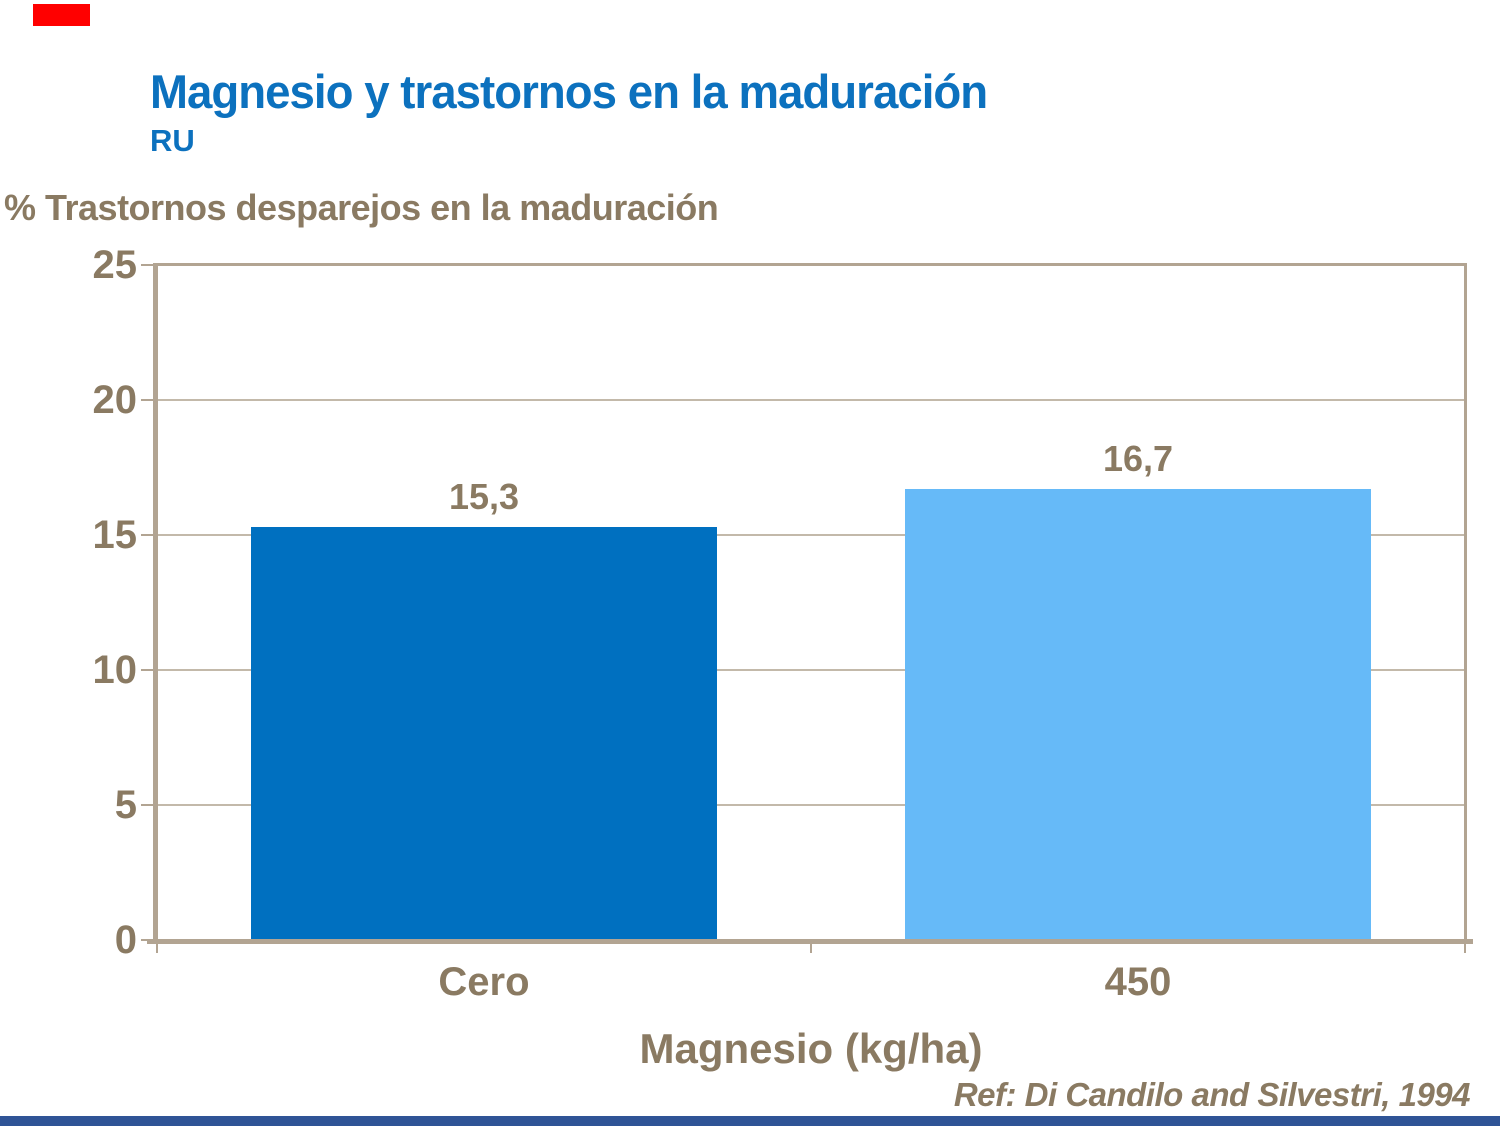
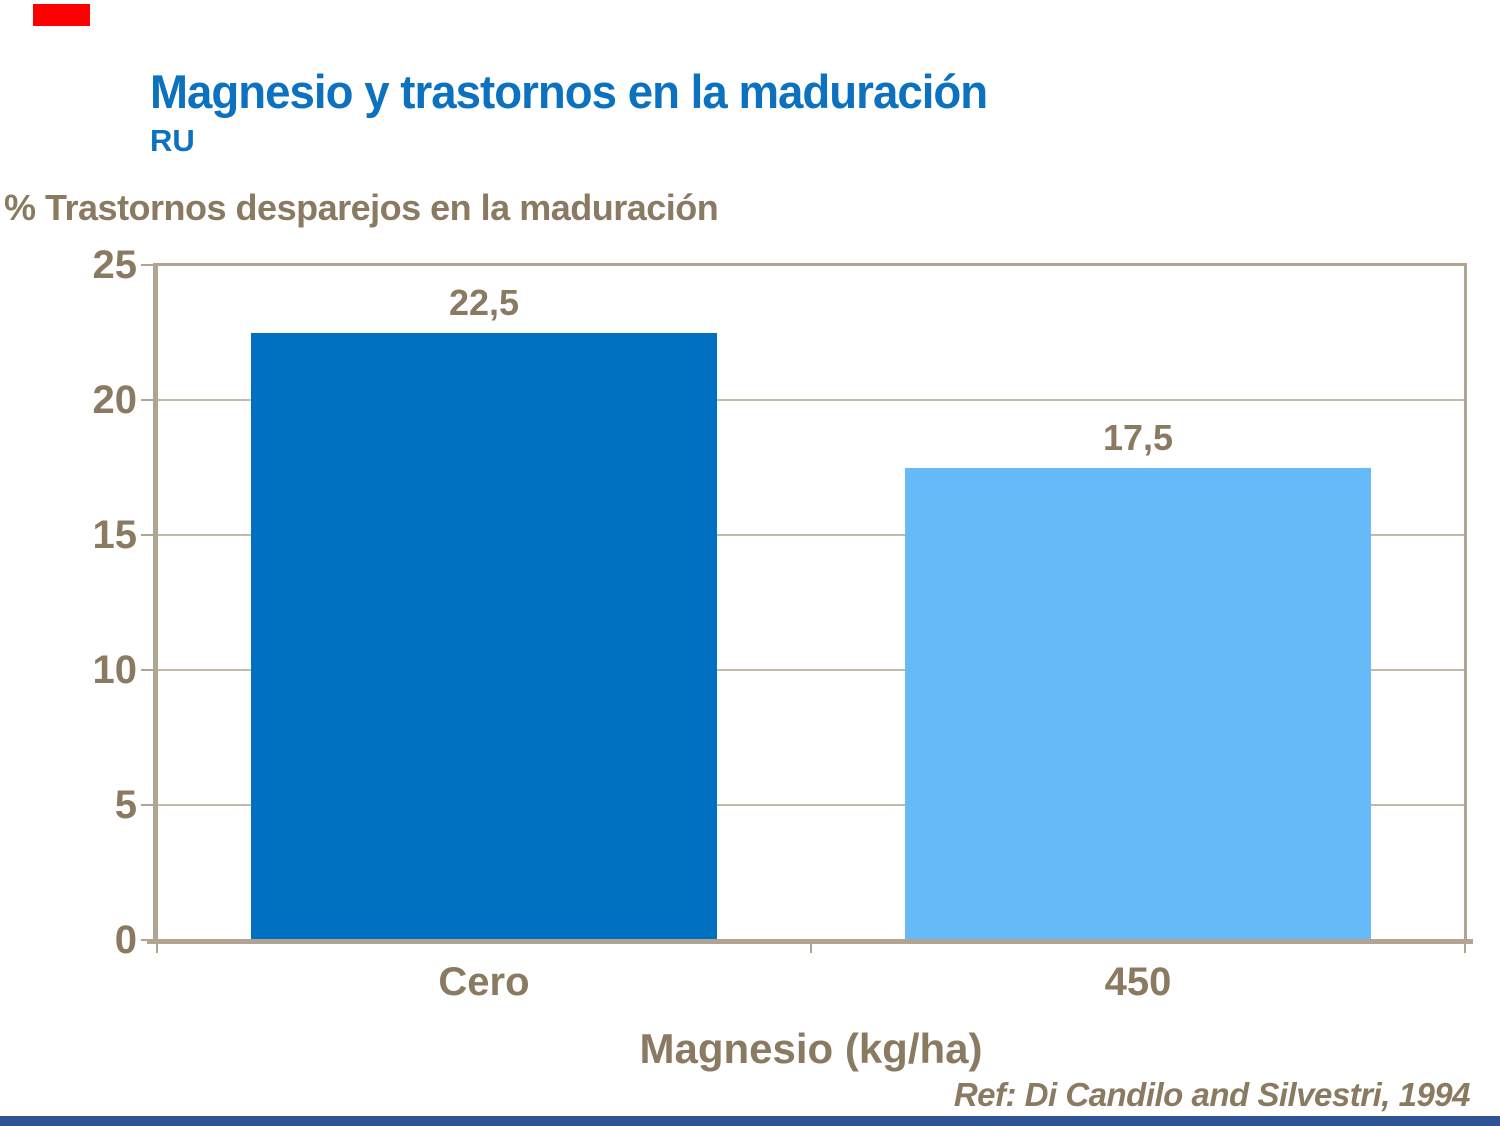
Cero: 15,3 -> 22,5
450: 16,7 -> 17,5
